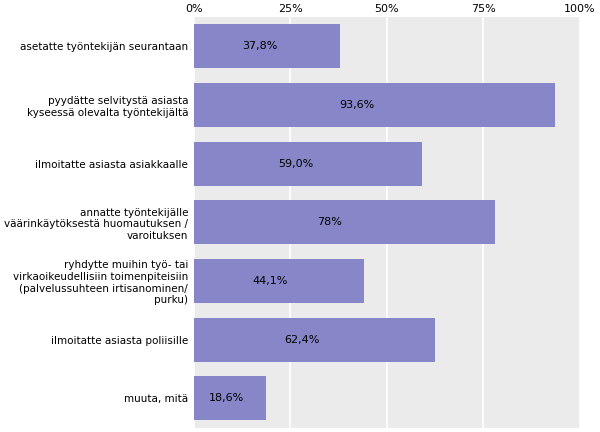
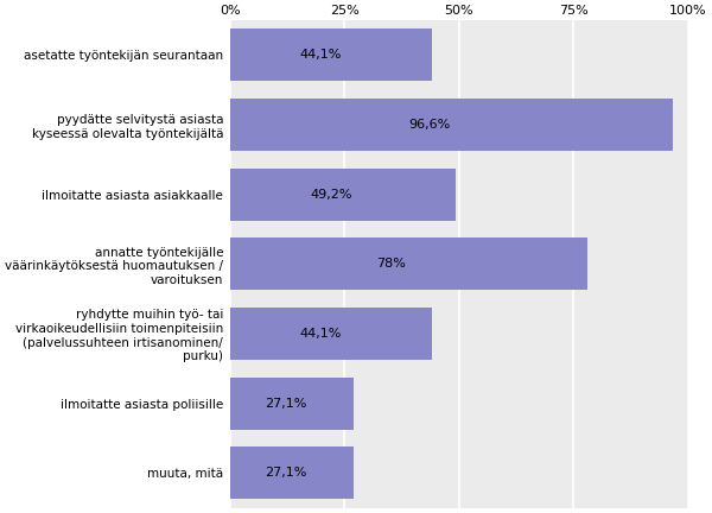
asetatte työntekijän seurantaan: 37,8% -> 44,1%
pyydätte selvitystä asiasta kyseessä olevalta työntekijältä: 93,6% -> 96,6%
ilmoitatte asiasta asiakkaalle: 59,0% -> 49,2%
ilmoitatte asiasta poliisille: 62,4% -> 27,1%
muuta, mitä: 18,6% -> 27,1%
